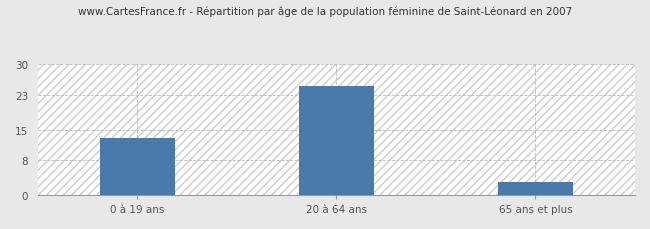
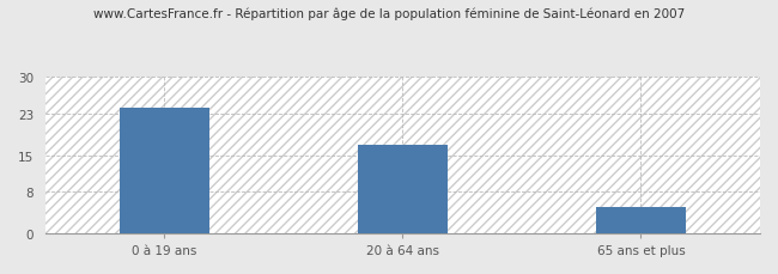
0 à 19 ans: 13 -> 24
20 à 64 ans: 25 -> 17
65 ans et plus: 3 -> 5
